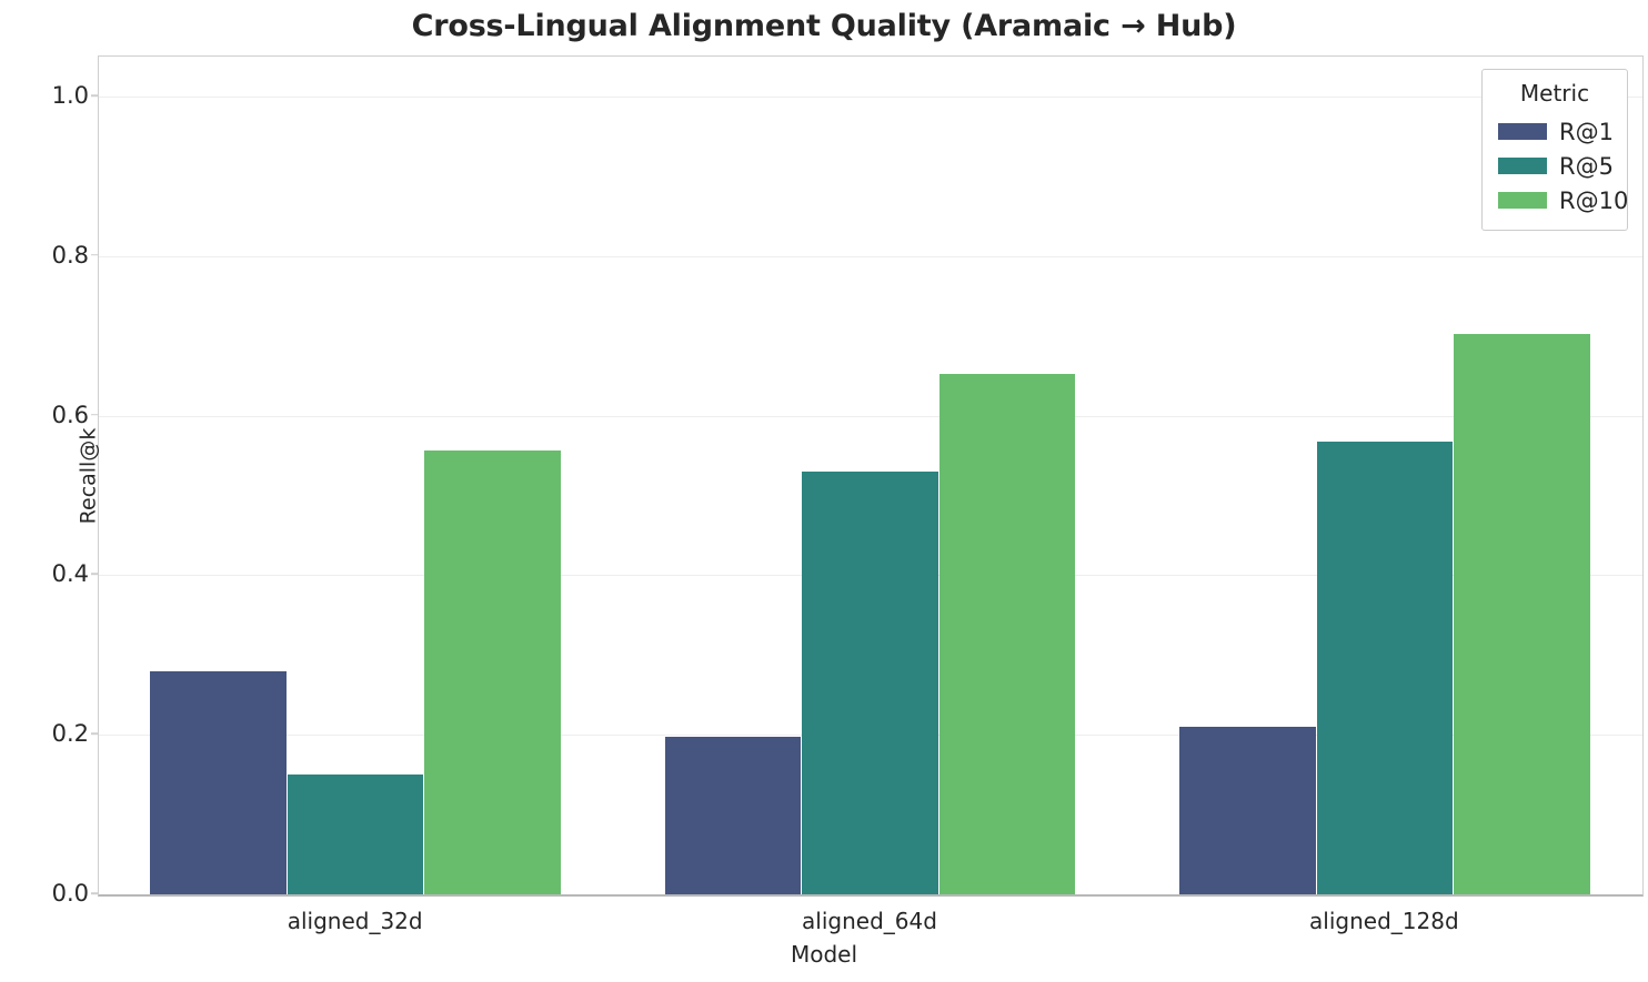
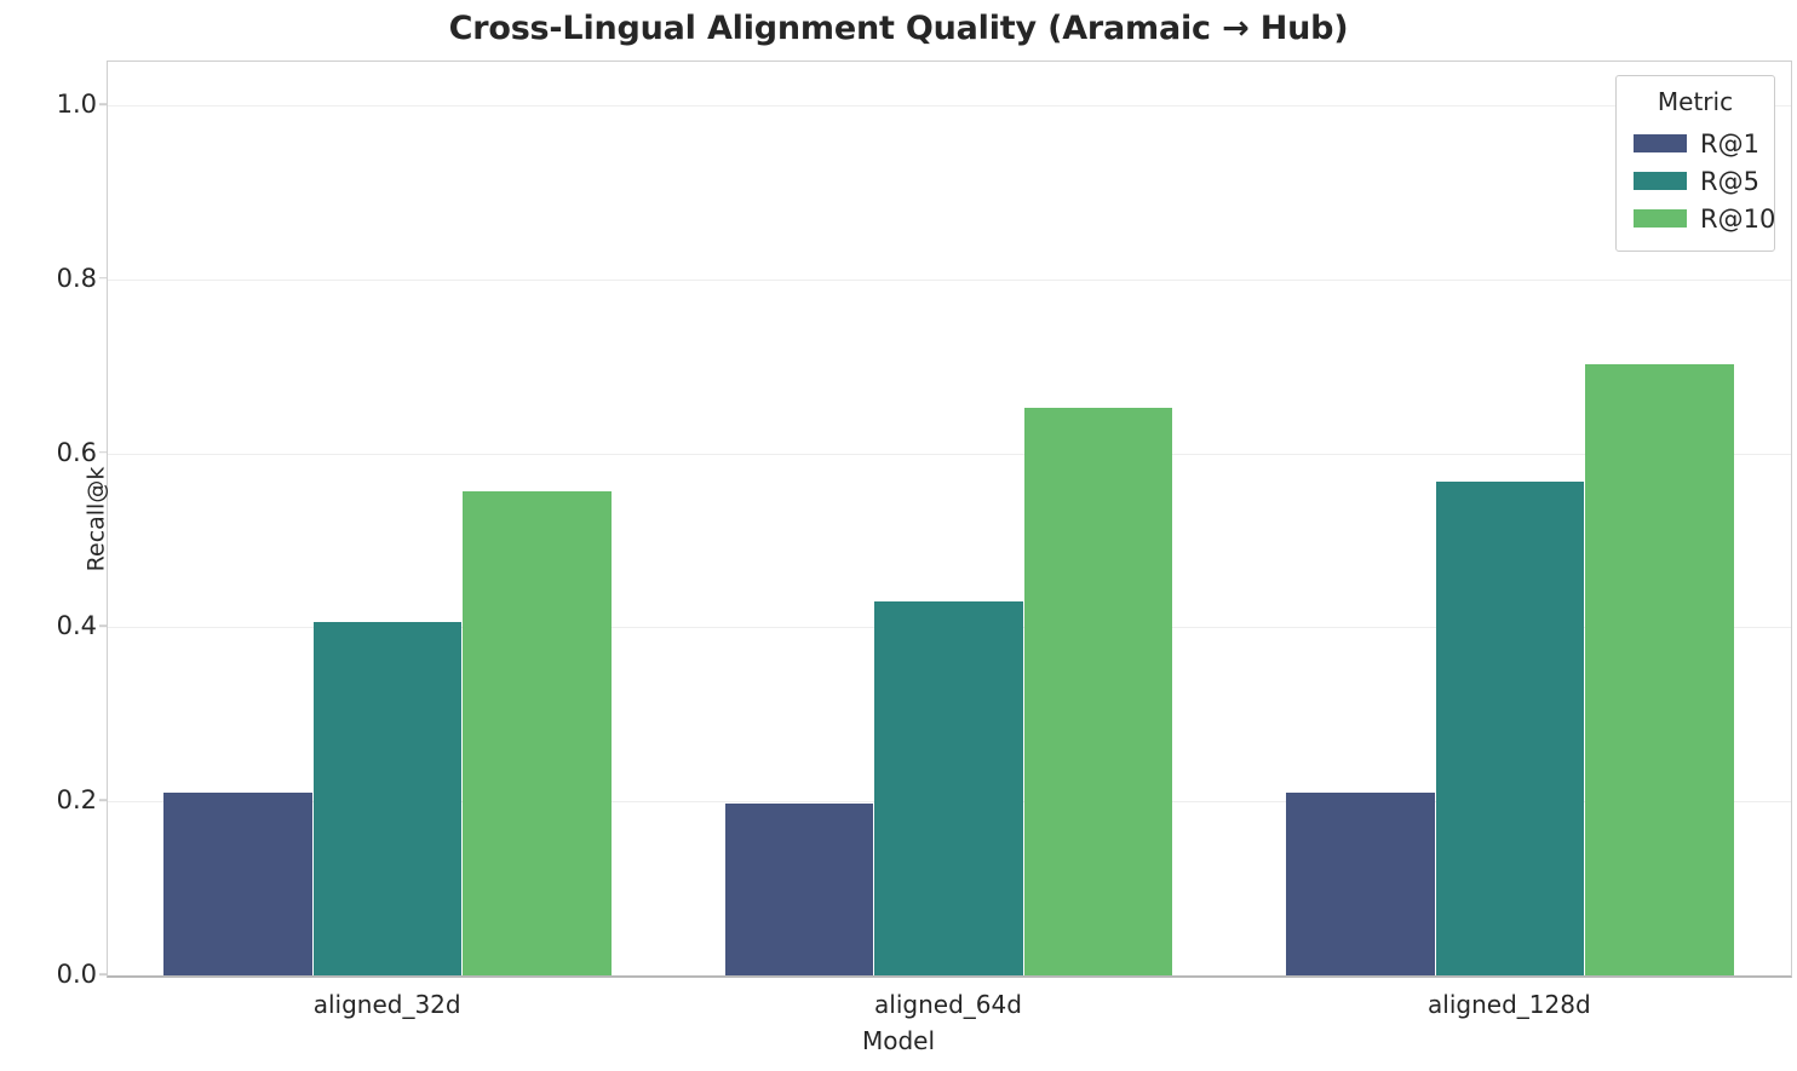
R@1/aligned_32d: 0.28 -> 0.21
R@5/aligned_32d: 0.15 -> 0.41
R@5/aligned_64d: 0.53 -> 0.43
